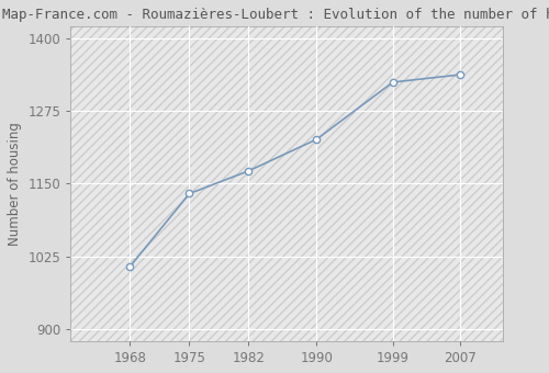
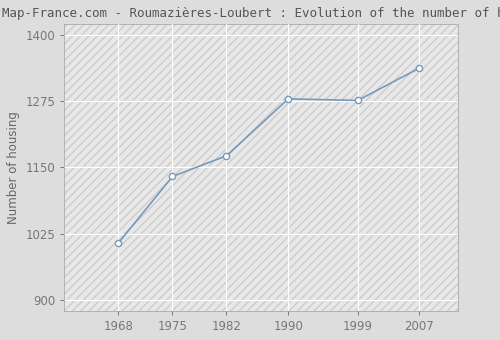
1990: 1226 -> 1279
1999: 1324 -> 1276
